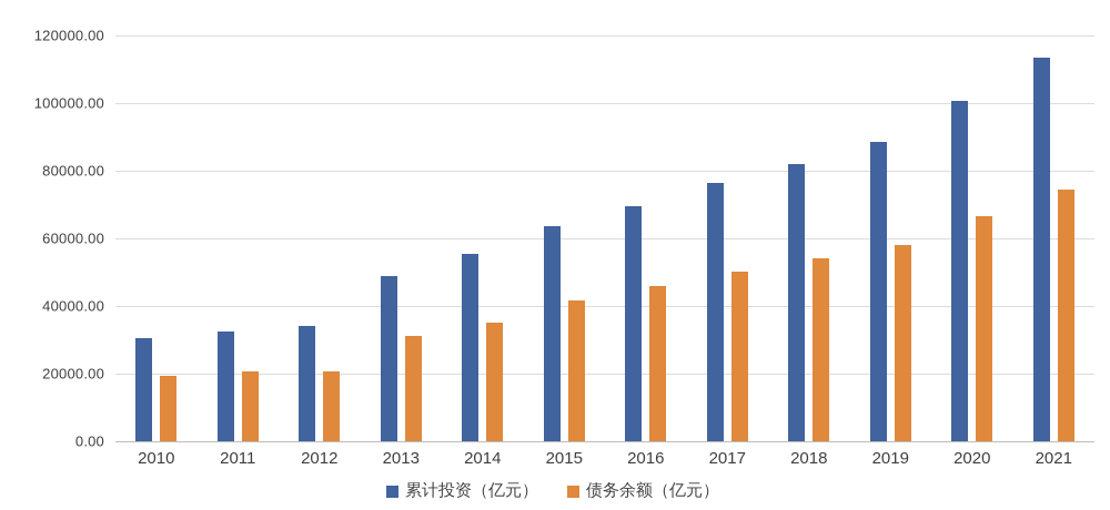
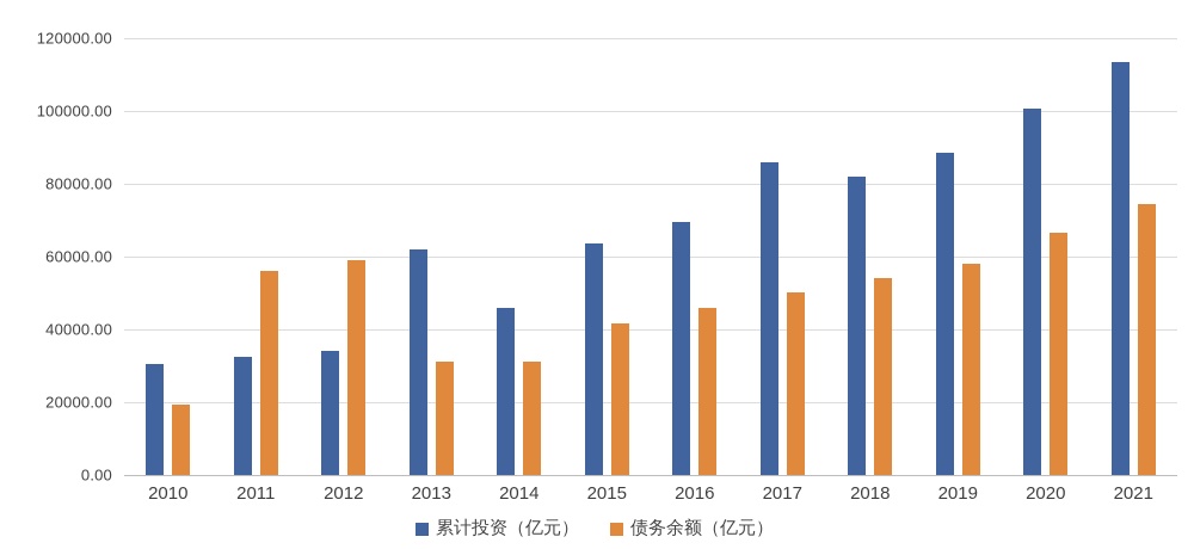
债务余额（亿元）/2011: 20000 -> 56000
债务余额（亿元）/2012: 21000 -> 59000
累计投资（亿元）/2013: 49000 -> 62000
累计投资（亿元）/2014: 56000 -> 46000
债务余额（亿元）/2014: 35000 -> 31000
累计投资（亿元）/2017: 76000 -> 86000
